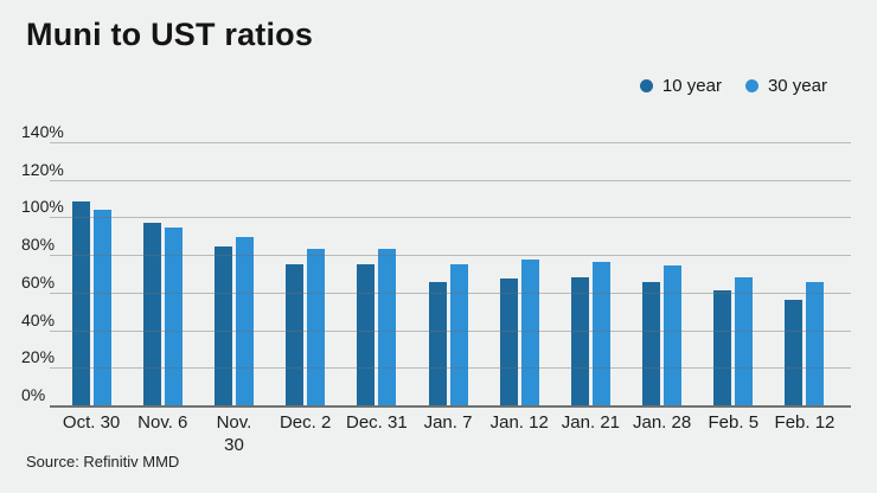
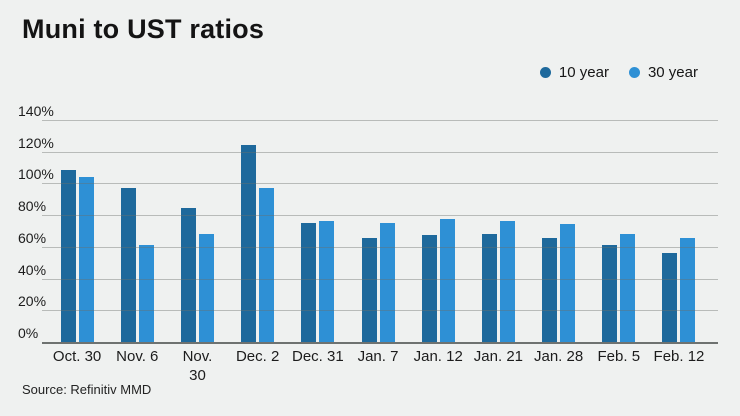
30 year/Nov. 6: 95% -> 62%
30 year/Nov. 30: 90% -> 69%
10 year/Dec. 2: 76% -> 125%
30 year/Dec. 2: 84% -> 98%
30 year/Dec. 31: 84% -> 77%
